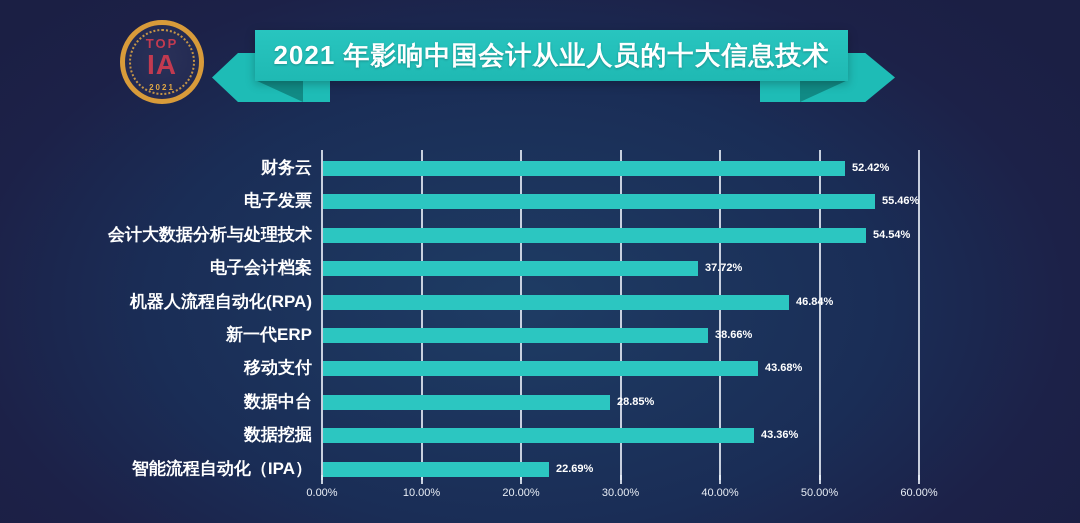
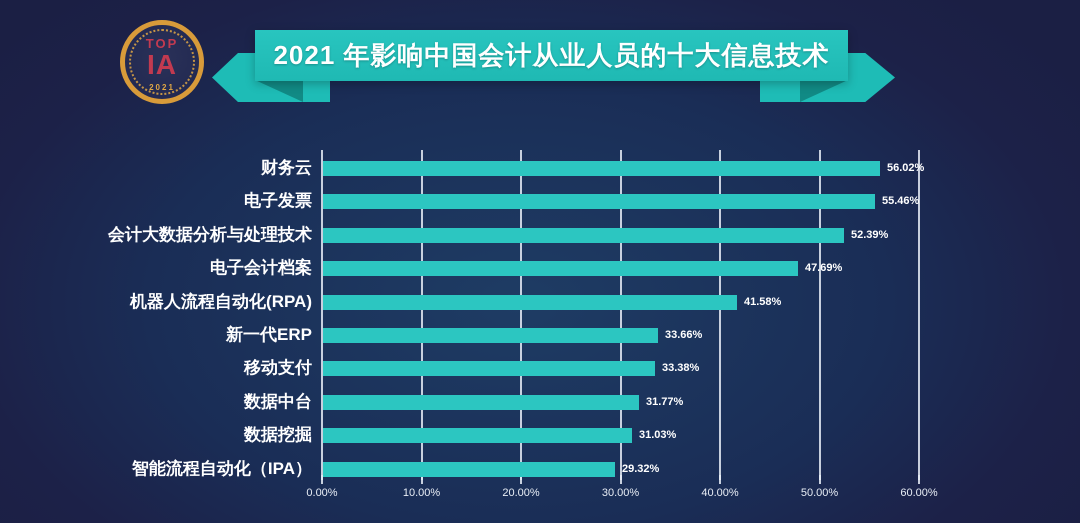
财务云: 52.42% -> 56.02%
会计大数据分析与处理技术: 54.54% -> 52.39%
电子会计档案: 37.72% -> 47.69%
机器人流程自动化(RPA): 46.84% -> 41.58%
新一代ERP: 38.66% -> 33.66%
移动支付: 43.68% -> 33.38%
数据中台: 28.85% -> 31.77%
数据挖掘: 43.36% -> 31.03%
智能流程自动化（IPA）: 22.69% -> 29.32%
